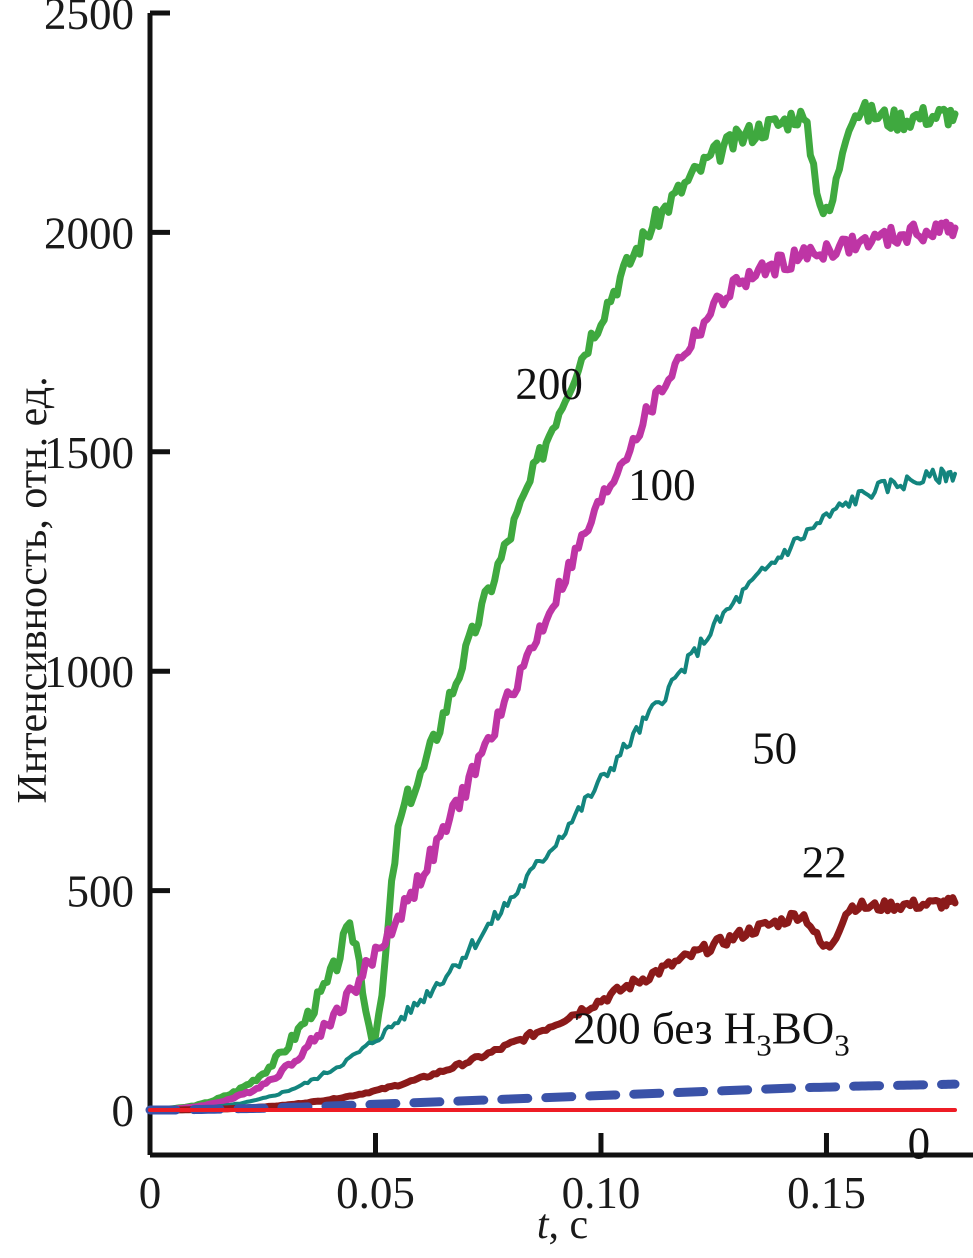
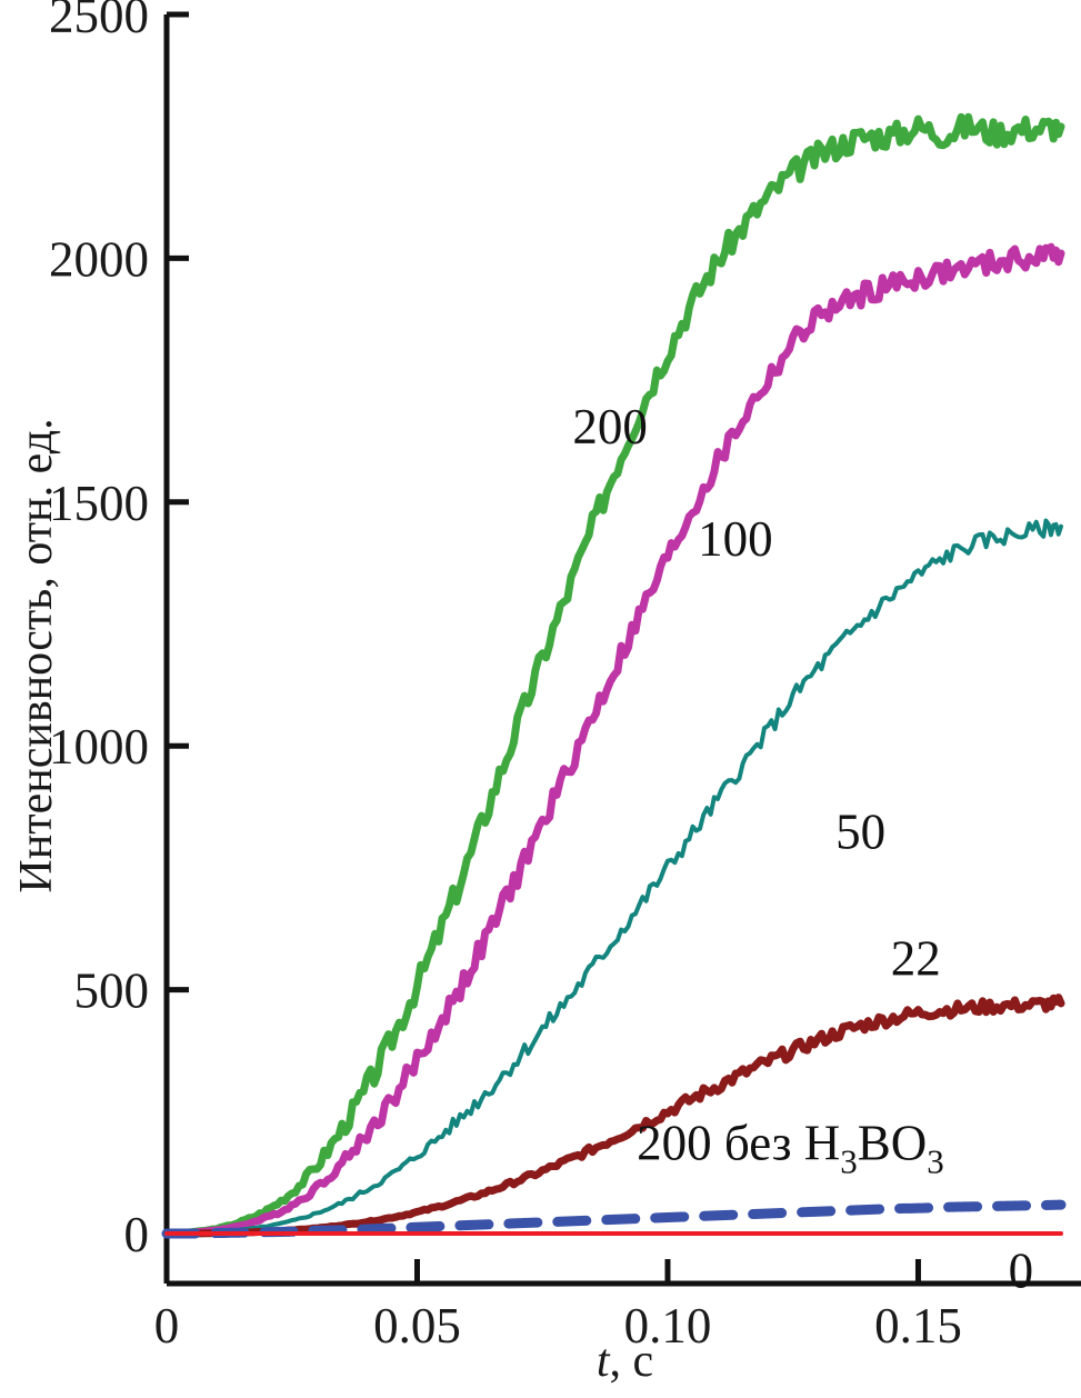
200/0.05: 170 -> 510
200/0.15: 2040 -> 2270
22/0.15: 370 -> 450
